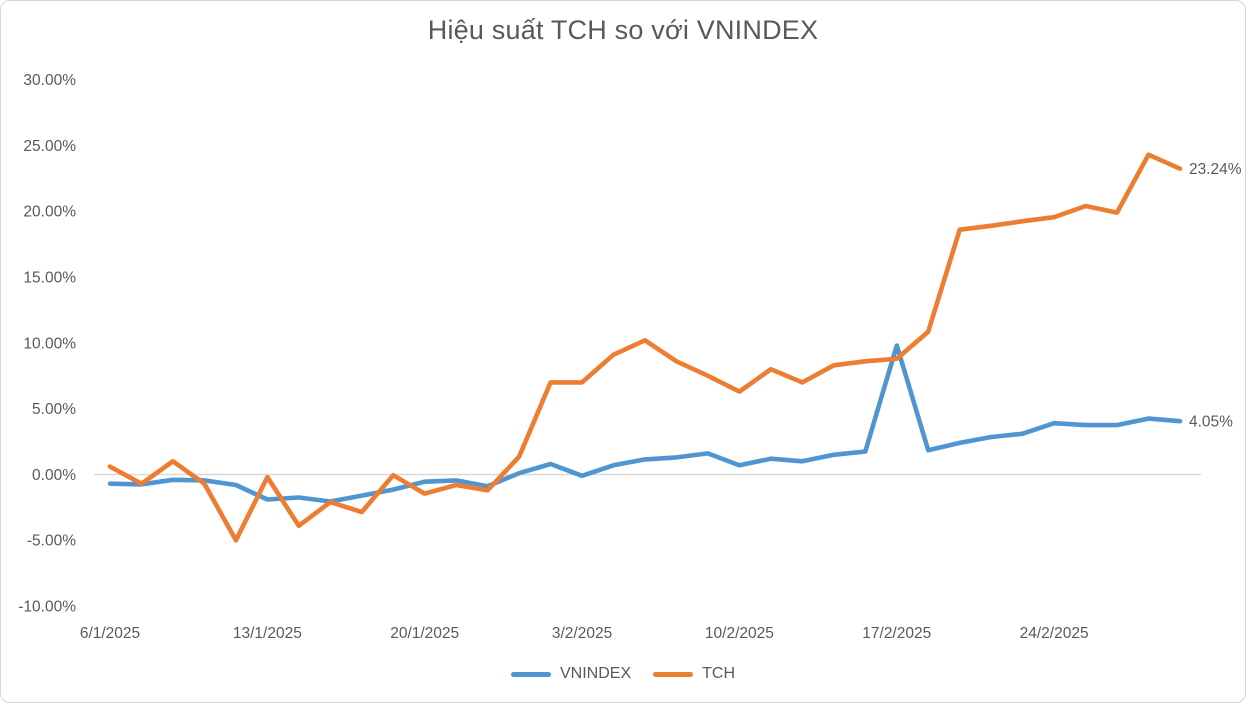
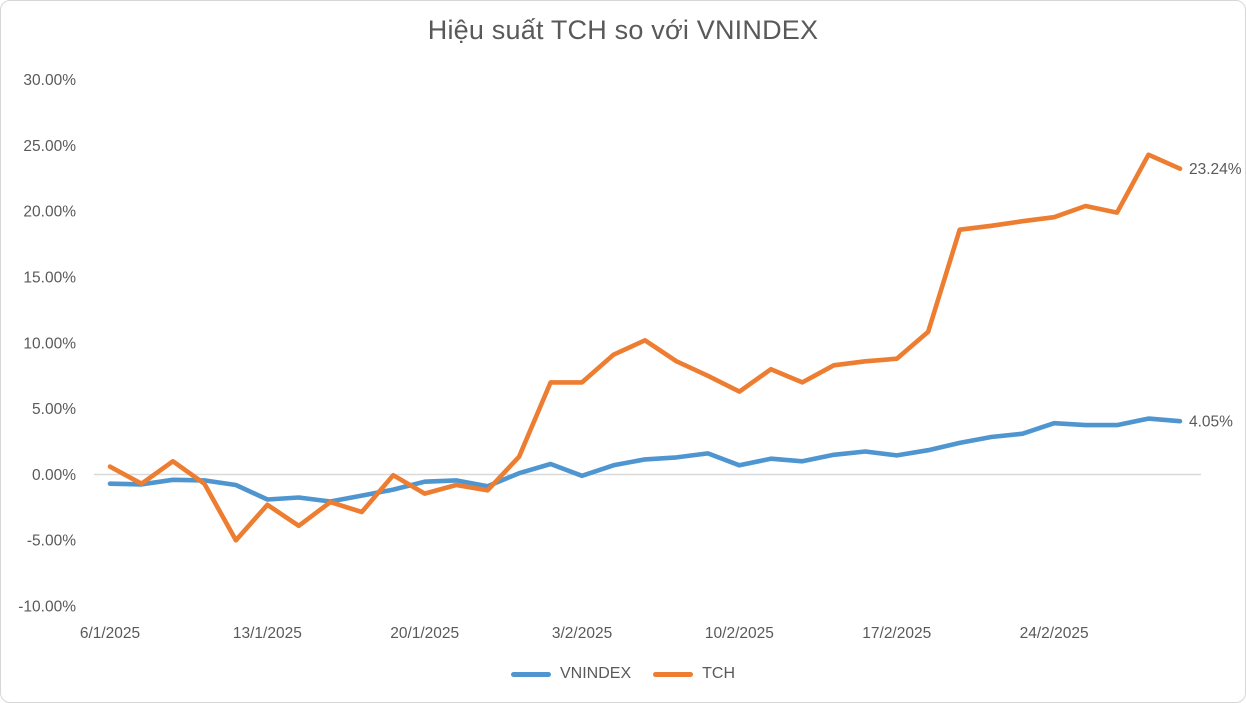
TCH/13/1/2025: -0.2% -> -2.3%
VNINDEX/17/2/2025: 9.8% -> 1.4%
